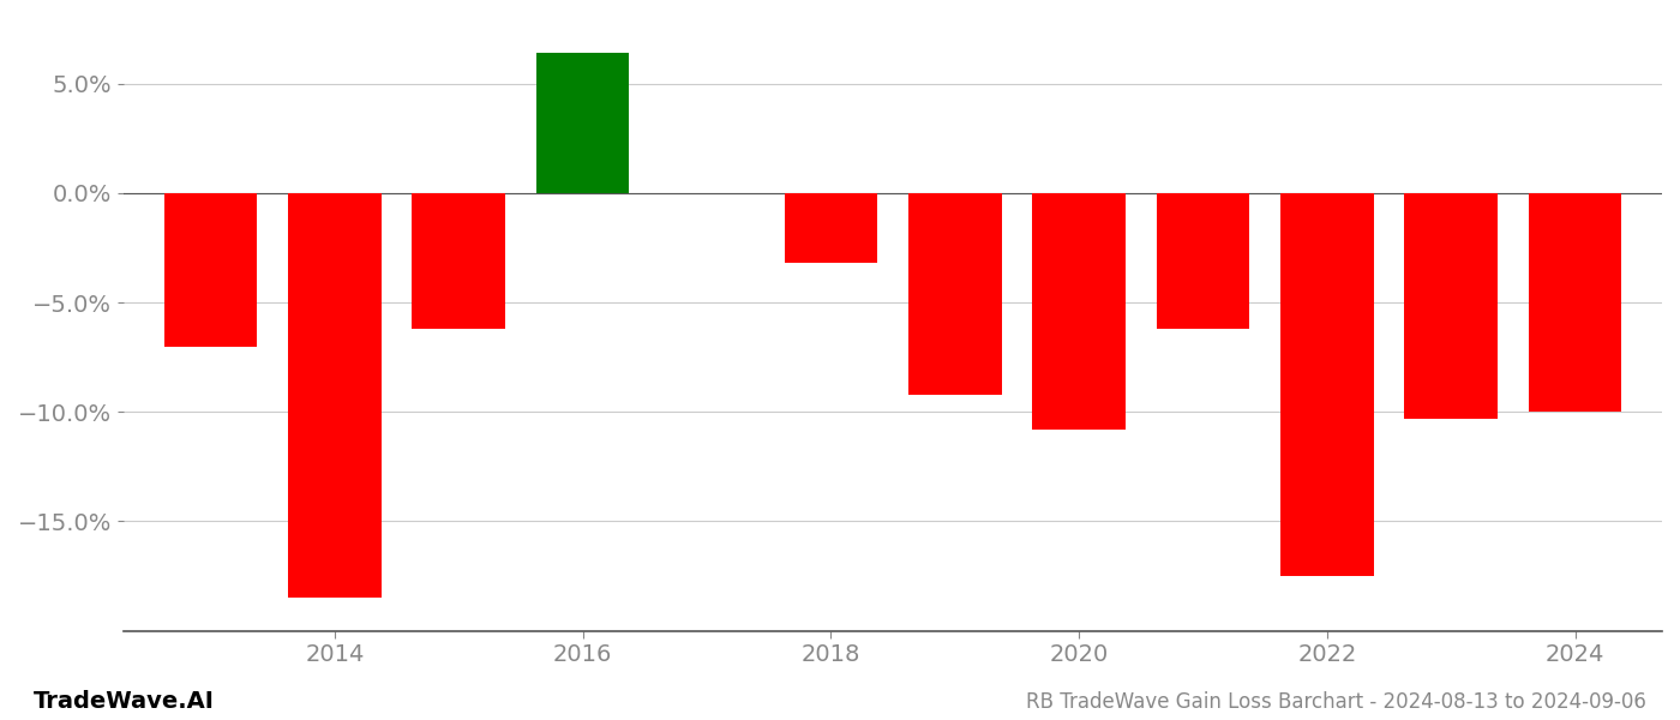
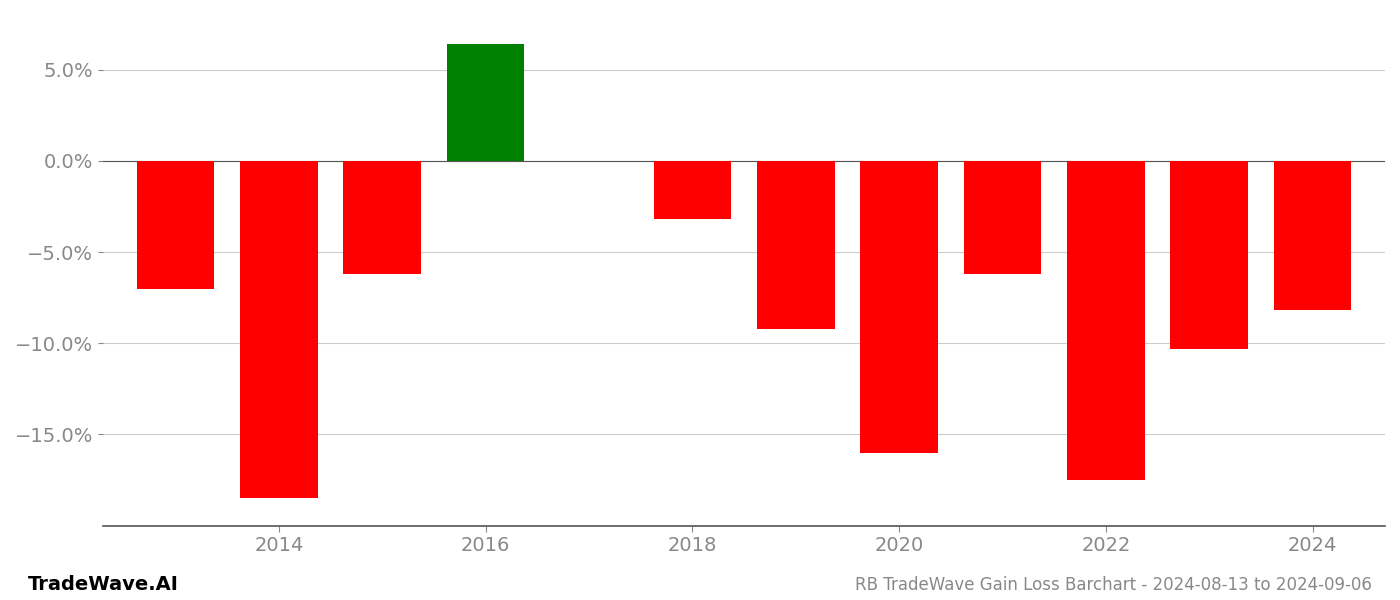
2020: -10.8% -> -16.0%
2024: -10.0% -> -8.2%
